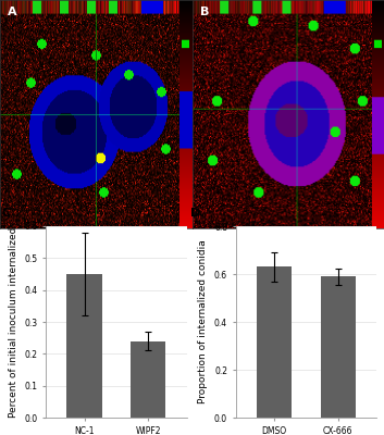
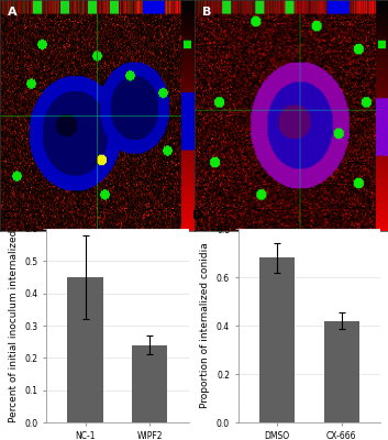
DMSO: 0.63 -> 0.68
CX-666: 0.59 -> 0.42
